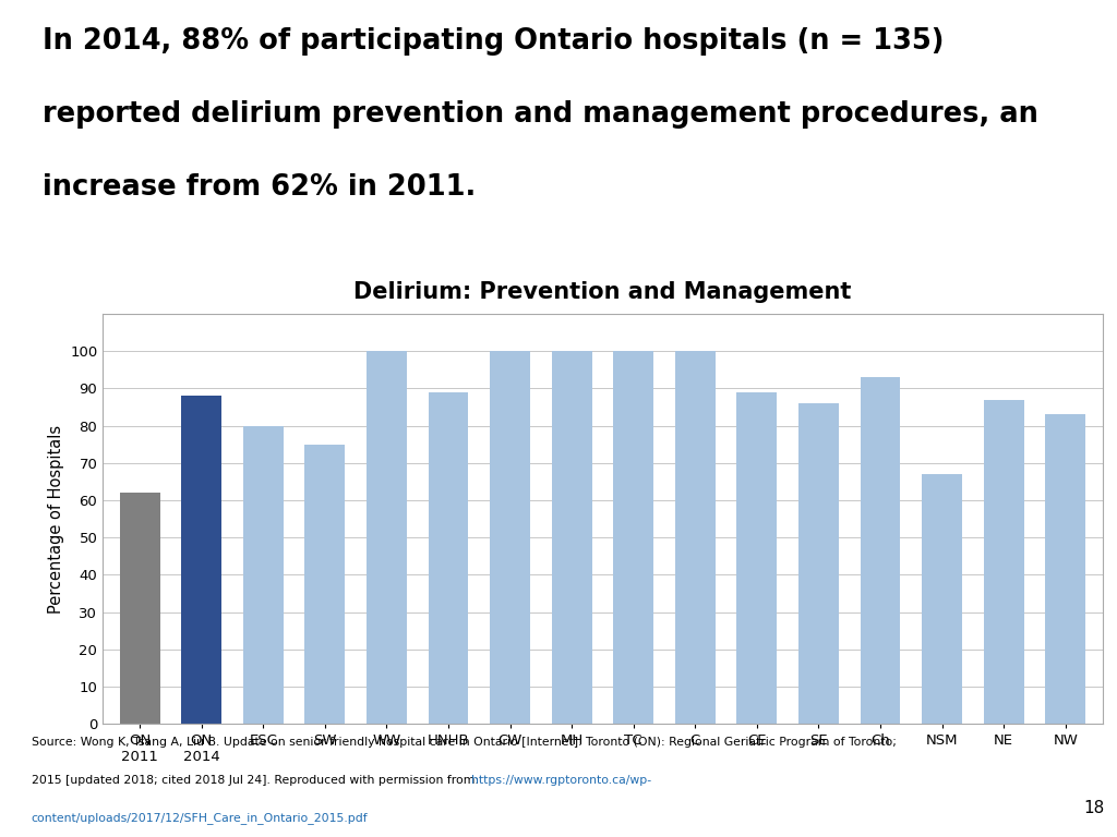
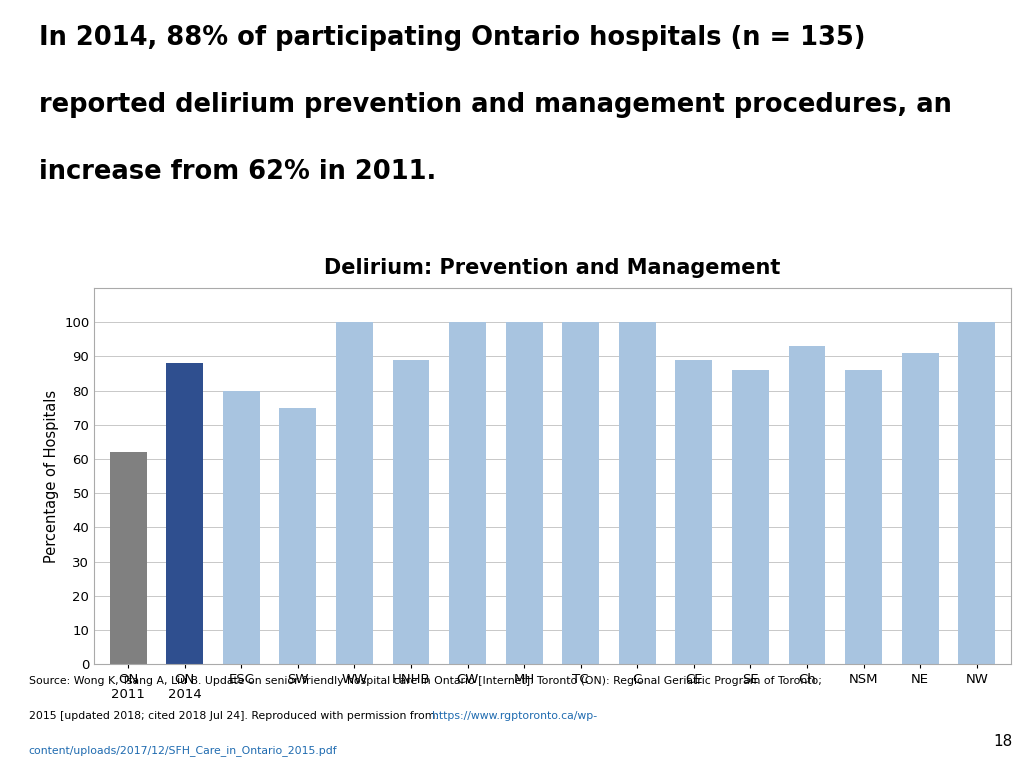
NSM: 67 -> 86
NE: 87 -> 91
NW: 83 -> 100
